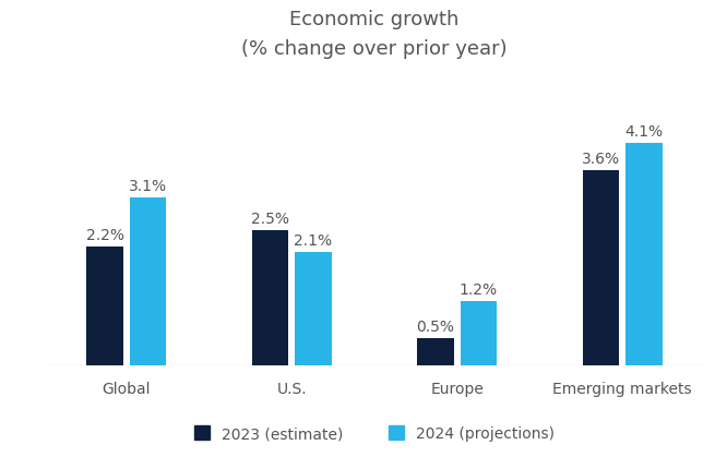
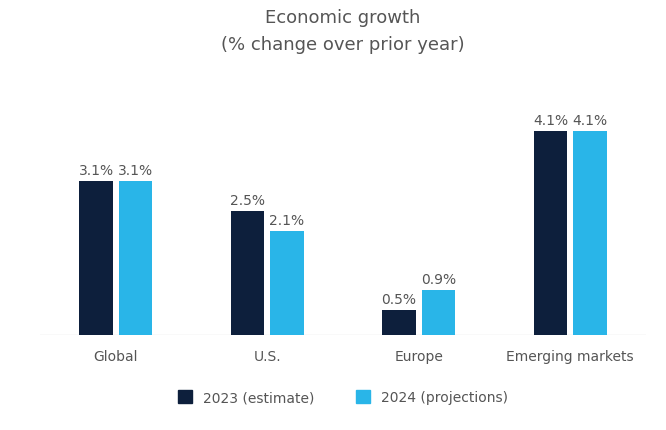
2023 (estimate)/Global: 2.2% -> 3.1%
2024 (projections)/Europe: 1.2% -> 0.9%
2023 (estimate)/Emerging markets: 3.6% -> 4.1%
